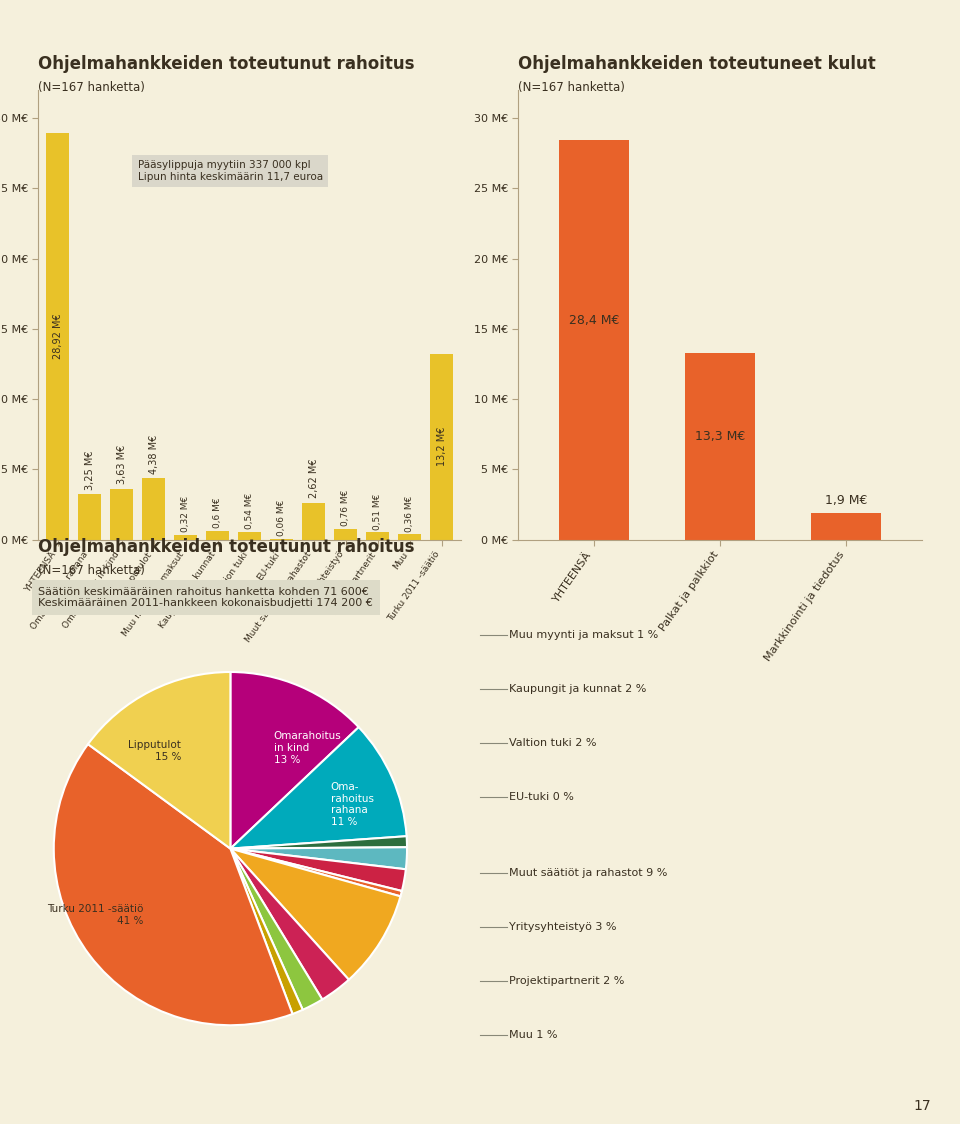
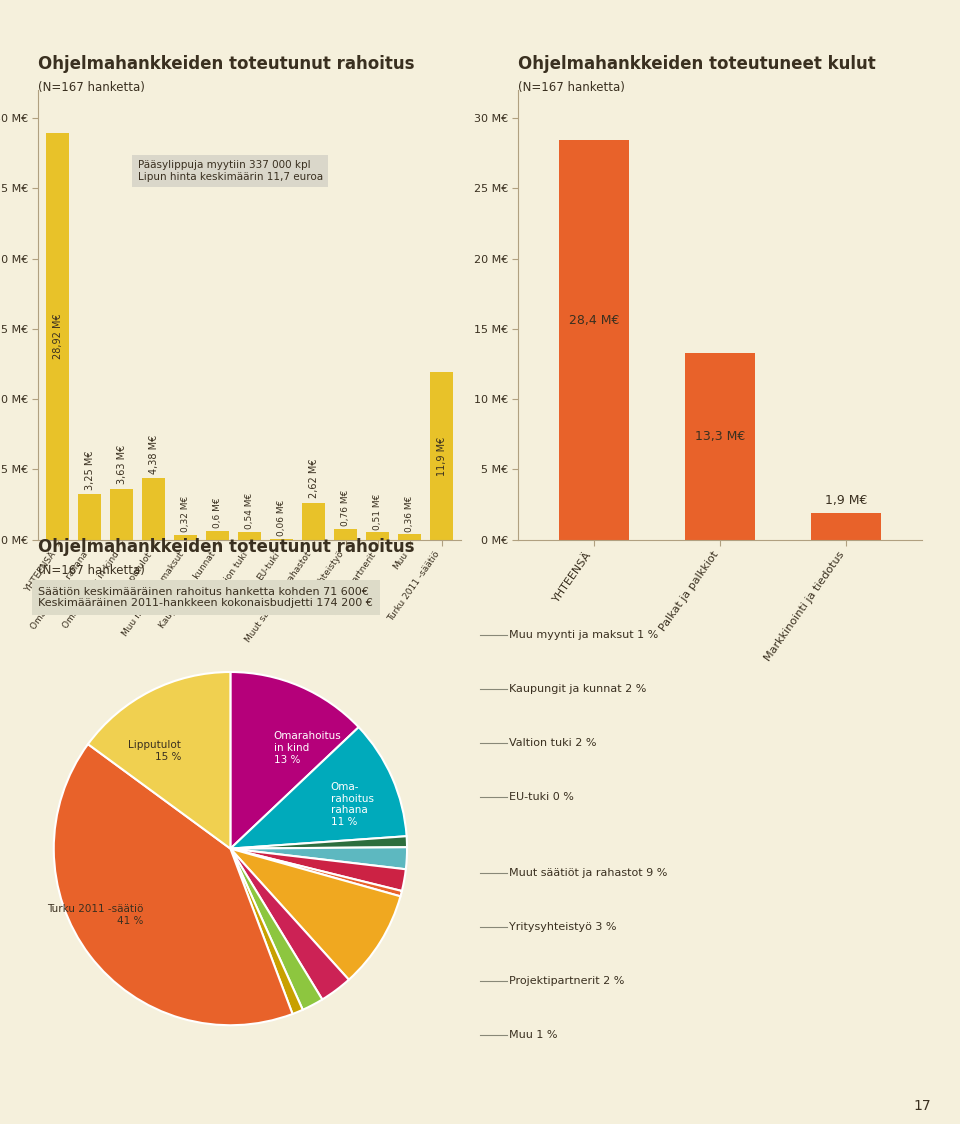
Turku 2011 -säätiö: 13,2 -> 11,9
